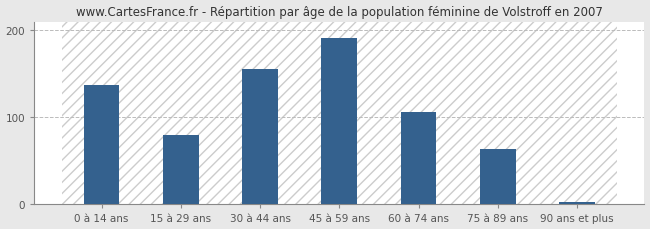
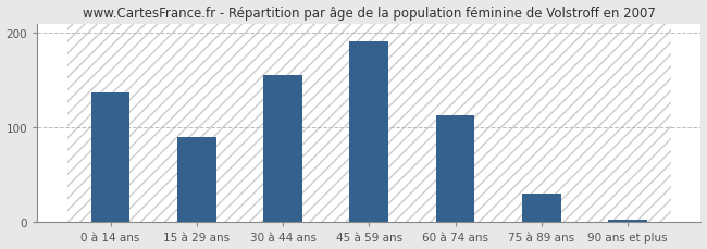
15 à 29 ans: 80 -> 90
60 à 74 ans: 106 -> 113
75 à 89 ans: 64 -> 30
